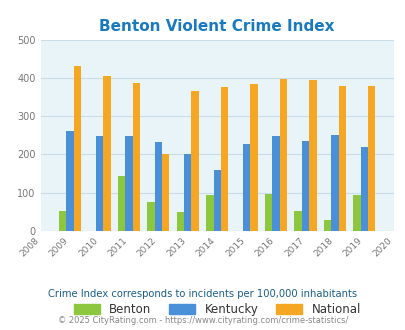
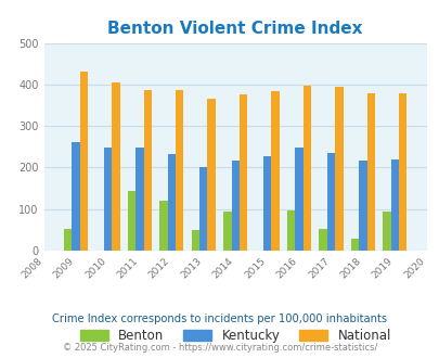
Benton/2012: 75 -> 120
National/2012: 200 -> 387
Kentucky/2014: 160 -> 217
Kentucky/2018: 250 -> 216
